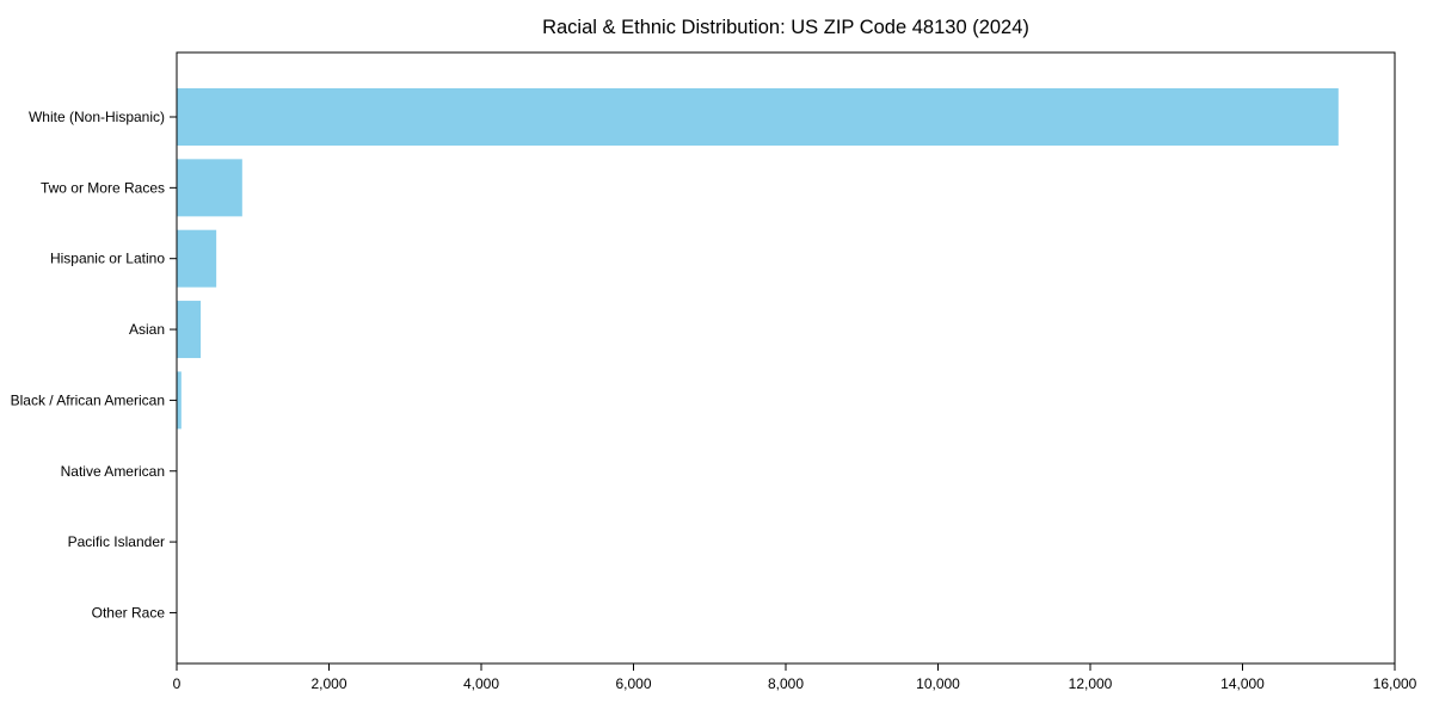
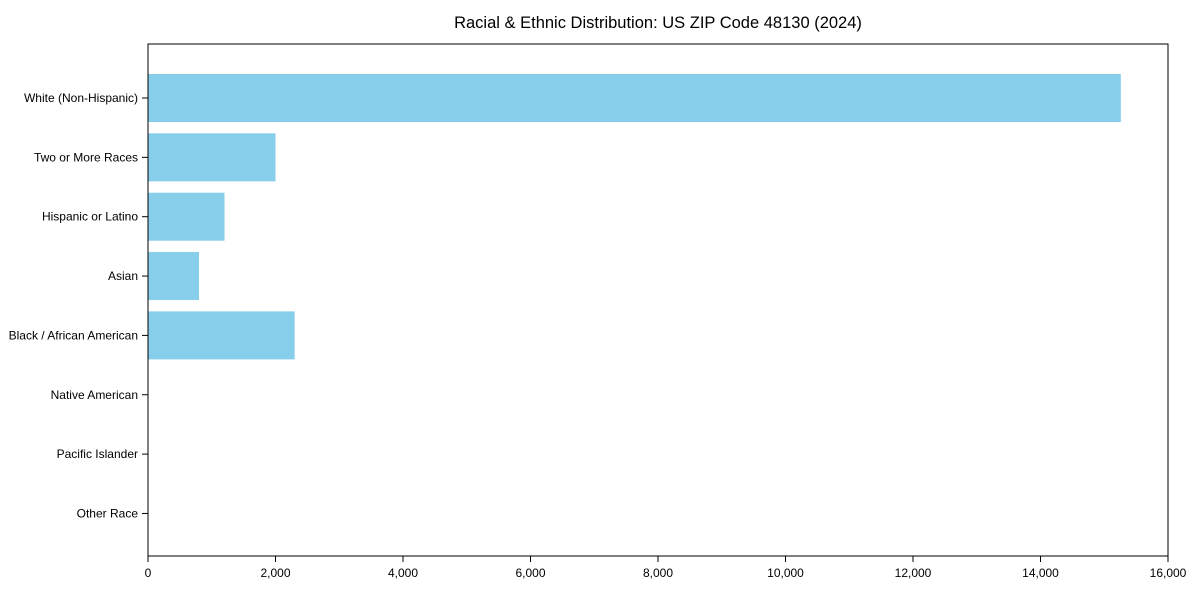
Two or More Races: 900 -> 2000
Hispanic or Latino: 500 -> 1200
Asian: 300 -> 800
Black / African American: 100 -> 2300
